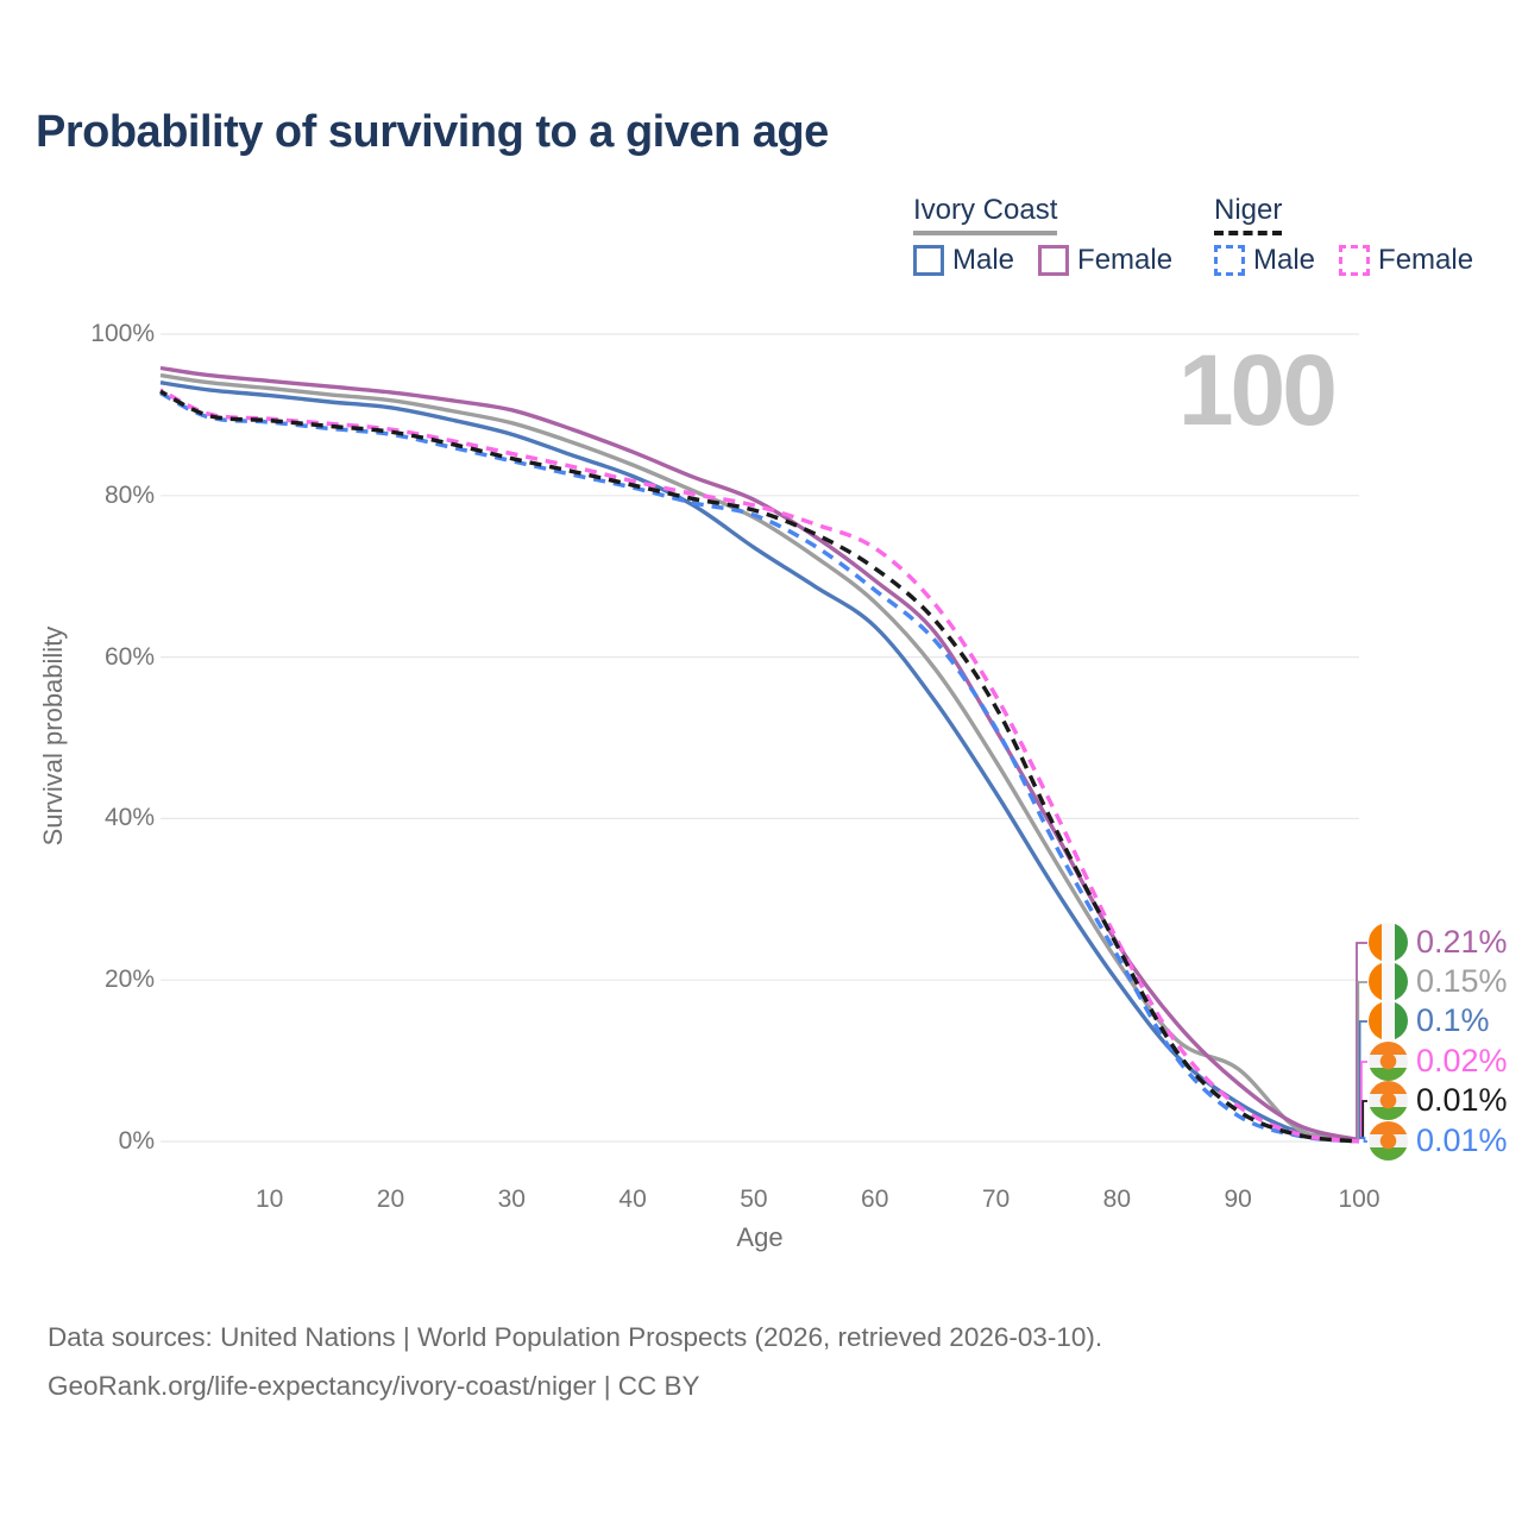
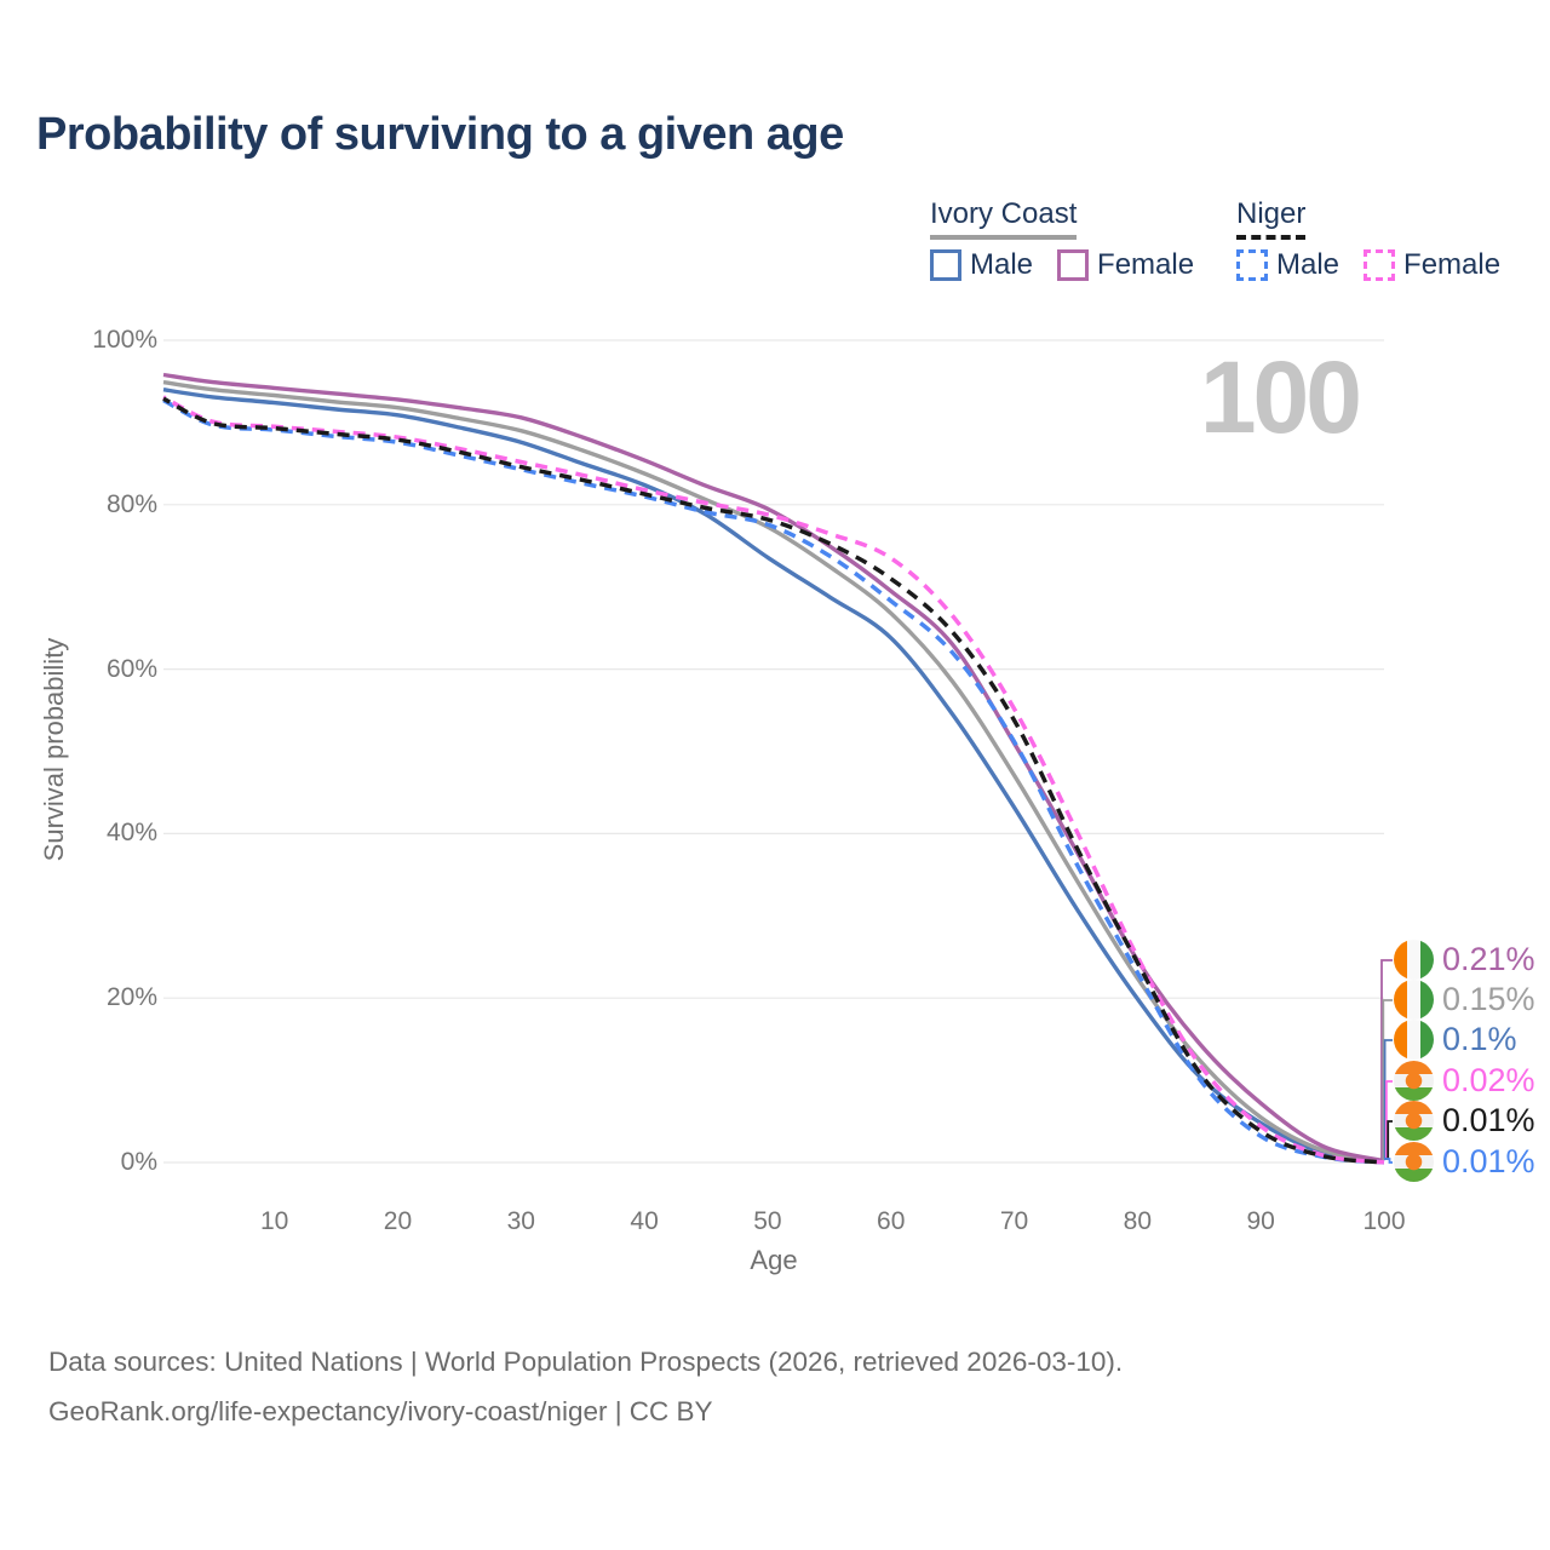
Ivory Coast/90: 9% -> 6%
